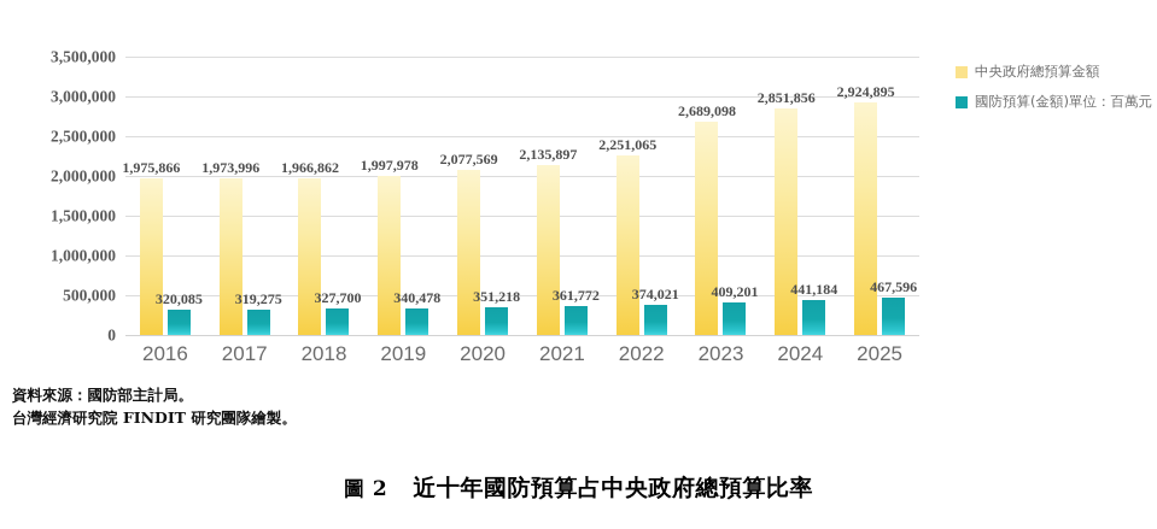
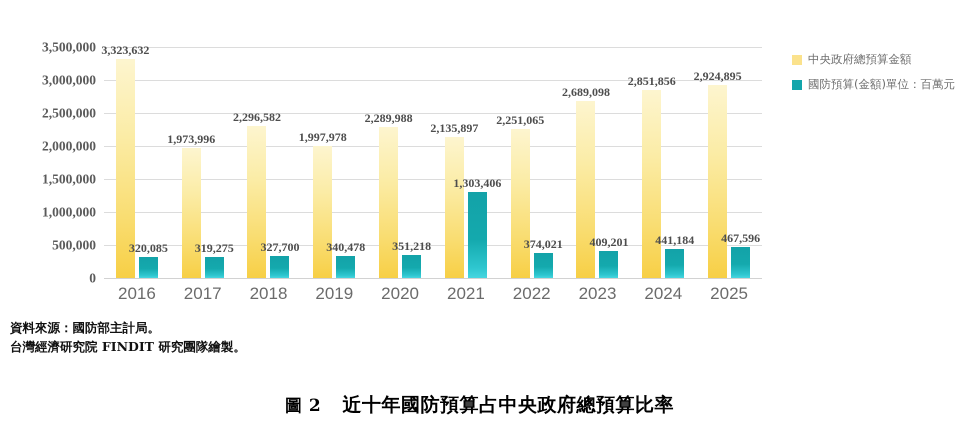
中央政府總預算金額/2016: 1,975,866 -> 3,323,632
中央政府總預算金額/2018: 1,966,862 -> 2,296,582
中央政府總預算金額/2020: 2,077,569 -> 2,289,988
國防預算(金額)單位：百萬元/2021: 361,772 -> 1,303,406
